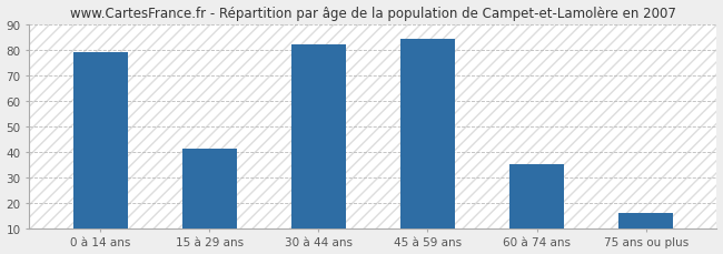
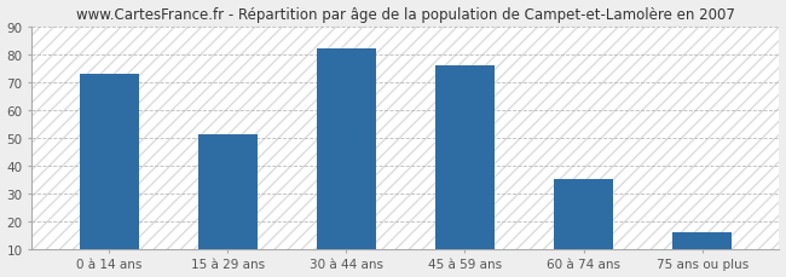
0 à 14 ans: 79 -> 73
15 à 29 ans: 41 -> 51
45 à 59 ans: 84 -> 76
